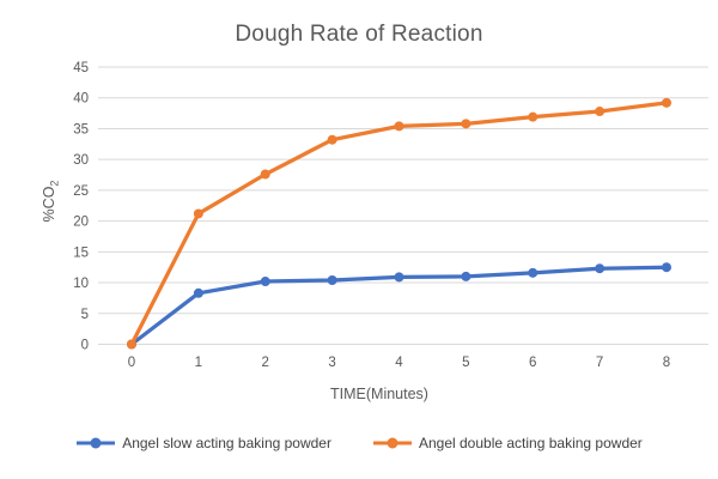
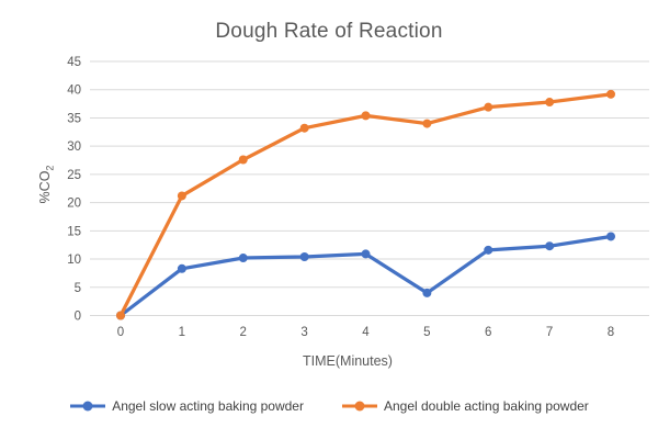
Angel slow acting baking powder/5: 11 -> 4
Angel double acting baking powder/5: 36 -> 34
Angel slow acting baking powder/8: 12 -> 14
